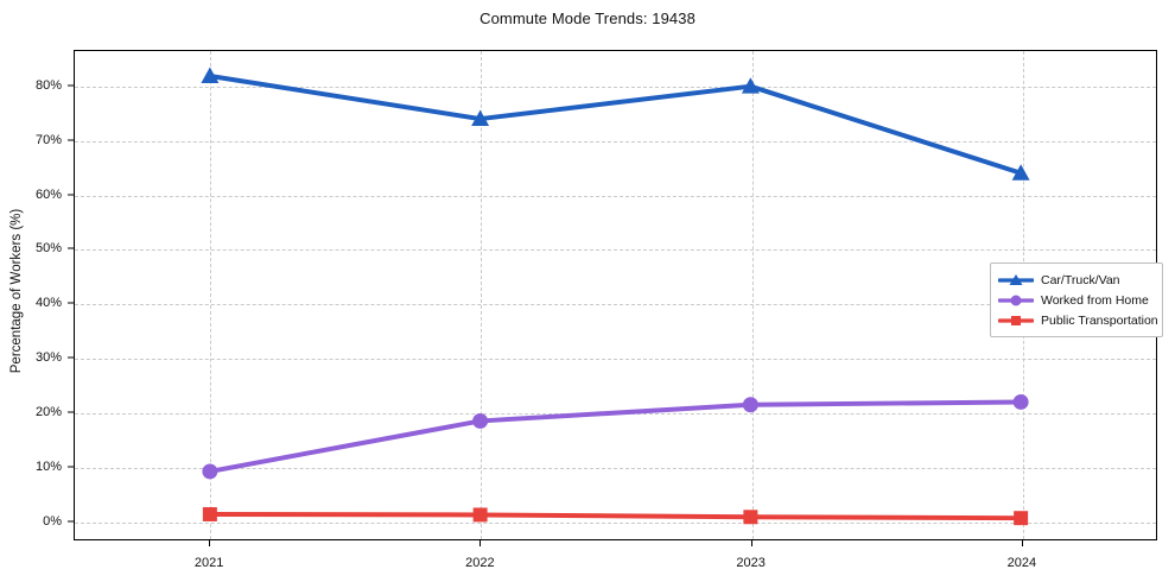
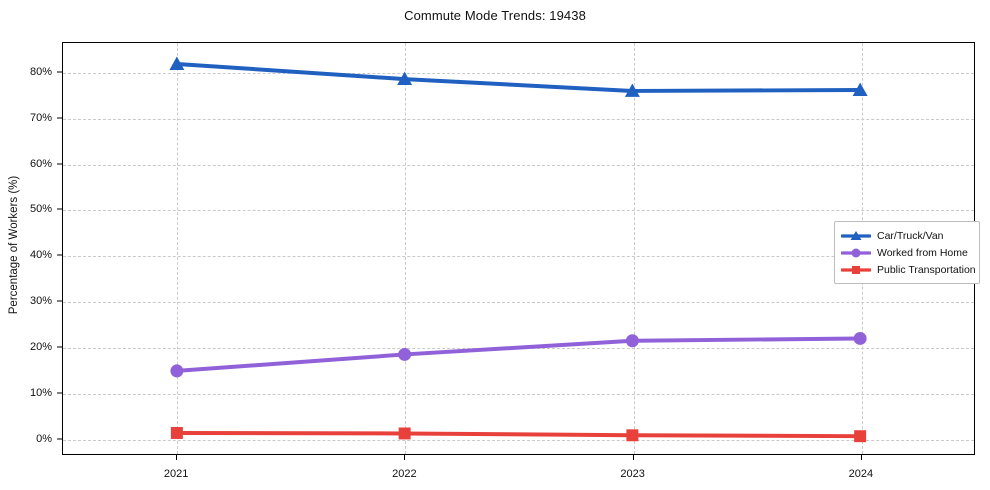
Worked from Home/2021: 9% -> 15%
Car/Truck/Van/2022: 74% -> 79%
Car/Truck/Van/2023: 80% -> 76%
Car/Truck/Van/2024: 64% -> 76%
